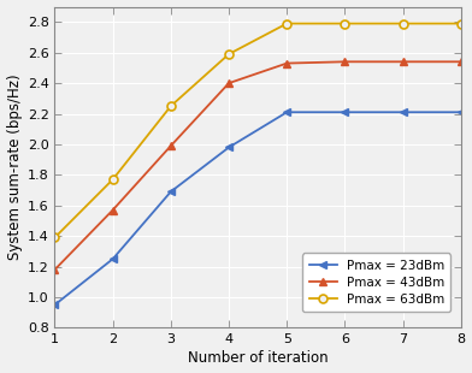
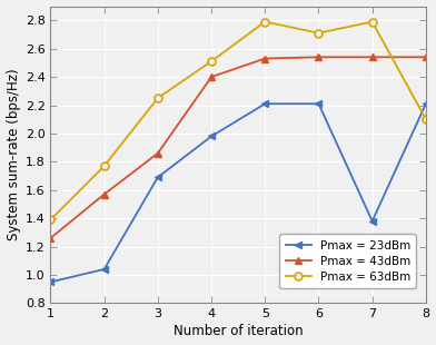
Pmax = 43dBm/1: 1.18 -> 1.26
Pmax = 23dBm/2: 1.25 -> 1.04
Pmax = 43dBm/3: 1.99 -> 1.86
Pmax = 63dBm/4: 2.59 -> 2.51
Pmax = 63dBm/6: 2.79 -> 2.71
Pmax = 23dBm/7: 2.21 -> 1.38
Pmax = 63dBm/8: 2.79 -> 2.10
